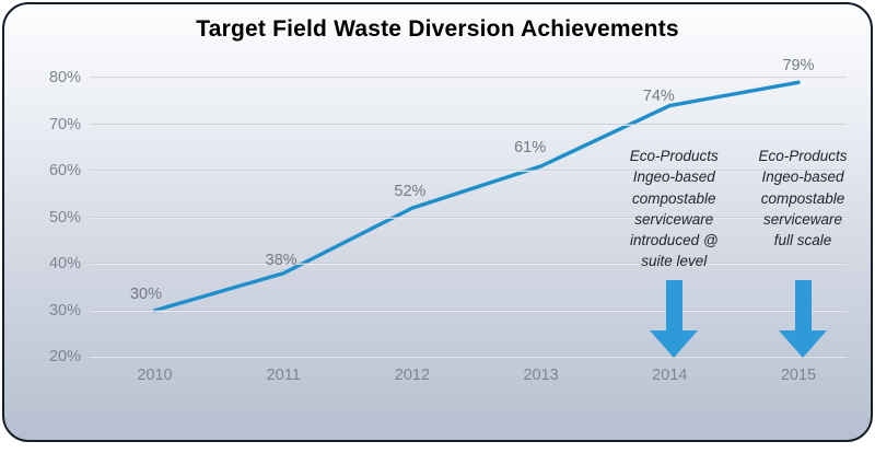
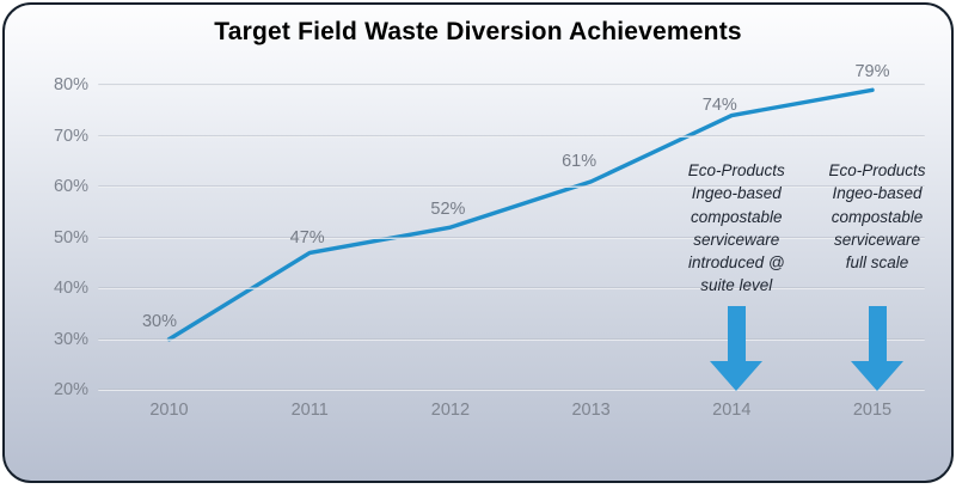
2011: 38% -> 47%
